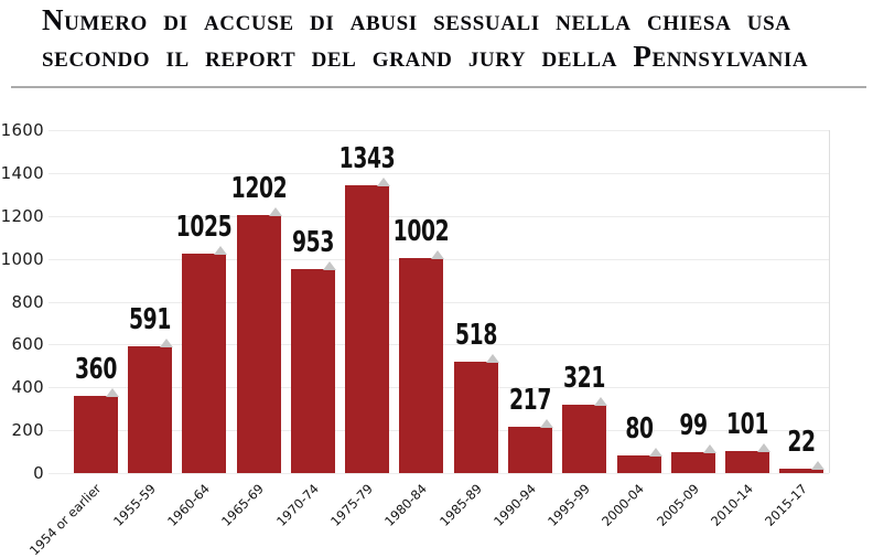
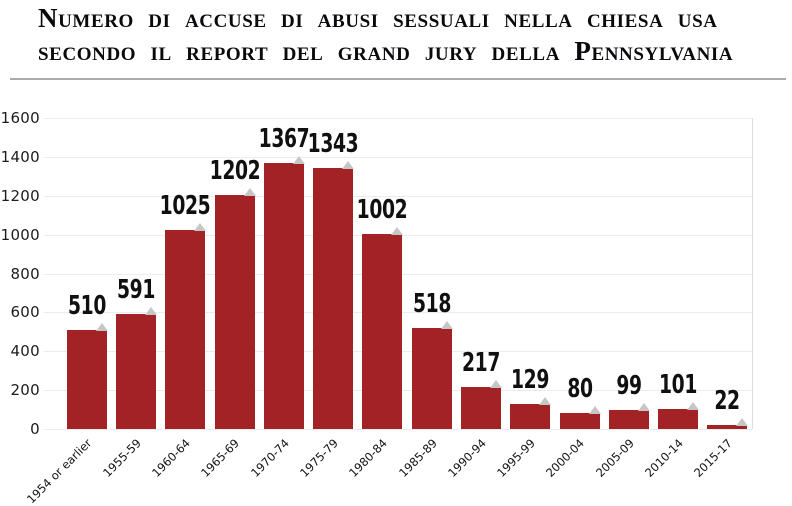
1954 or earlier: 360 -> 510
1970-74: 953 -> 1367
1995-99: 321 -> 129
